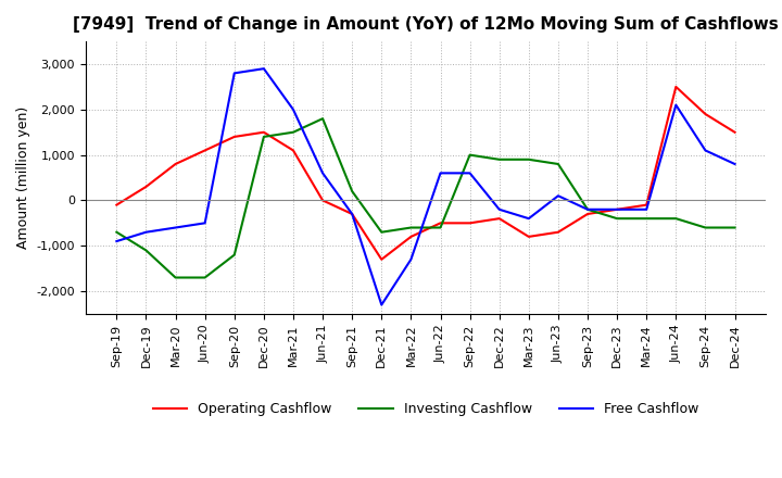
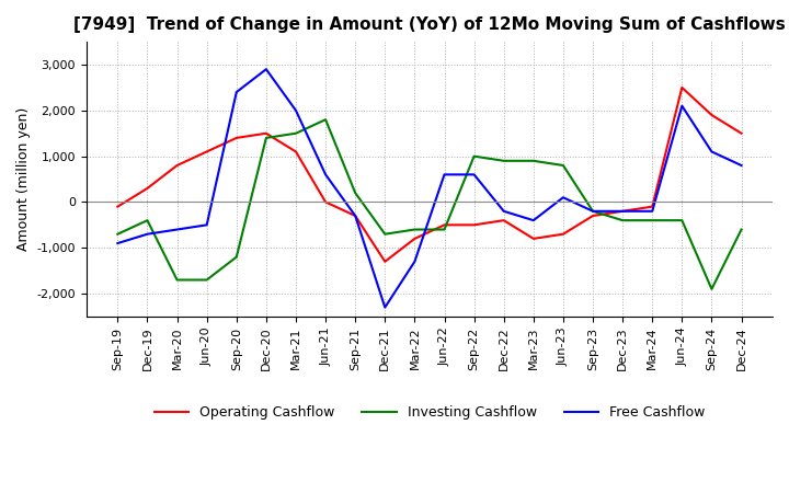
Investing Cashflow/Dec-19: -1,100 -> -400
Free Cashflow/Sep-20: 2,800 -> 2,400
Investing Cashflow/Sep-24: -600 -> -1,900
